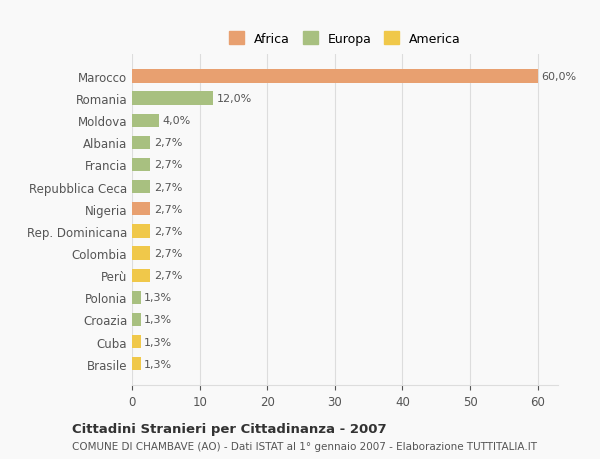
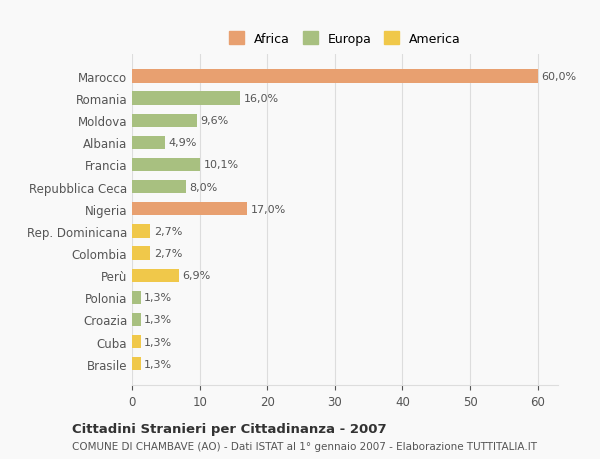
Romania: 12,0% -> 16,0%
Moldova: 4,0% -> 9,6%
Albania: 2,7% -> 4,9%
Francia: 2,7% -> 10,1%
Repubblica Ceca: 2,7% -> 8,0%
Nigeria: 2,7% -> 17,0%
Perù: 2,7% -> 6,9%
